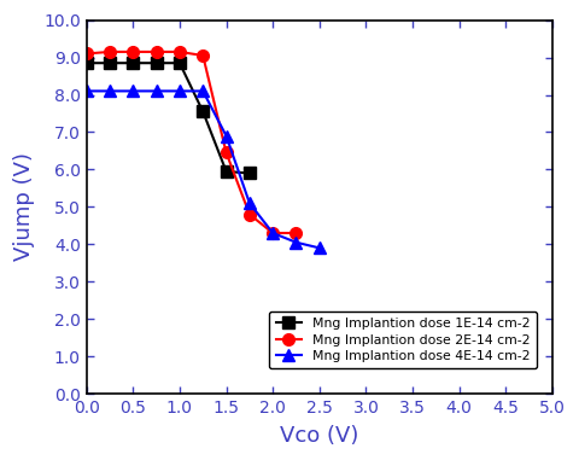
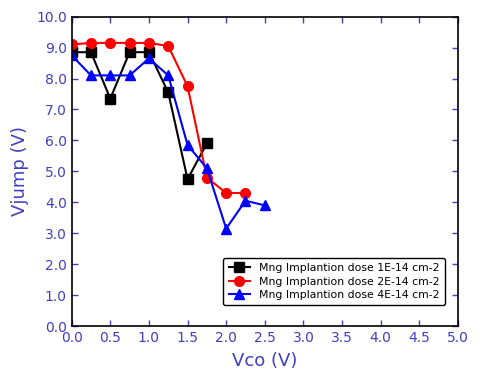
Mng Implantion dose 4E-14 cm-2/0.0: 8.10 -> 8.75
Mng Implantion dose 1E-14 cm-2/0.5: 8.85 -> 7.35
Mng Implantion dose 4E-14 cm-2/1.0: 8.10 -> 8.65
Mng Implantion dose 1E-14 cm-2/1.5: 5.95 -> 4.75
Mng Implantion dose 2E-14 cm-2/1.5: 6.45 -> 7.75
Mng Implantion dose 4E-14 cm-2/1.5: 6.90 -> 5.85
Mng Implantion dose 4E-14 cm-2/2.0: 4.30 -> 3.15
